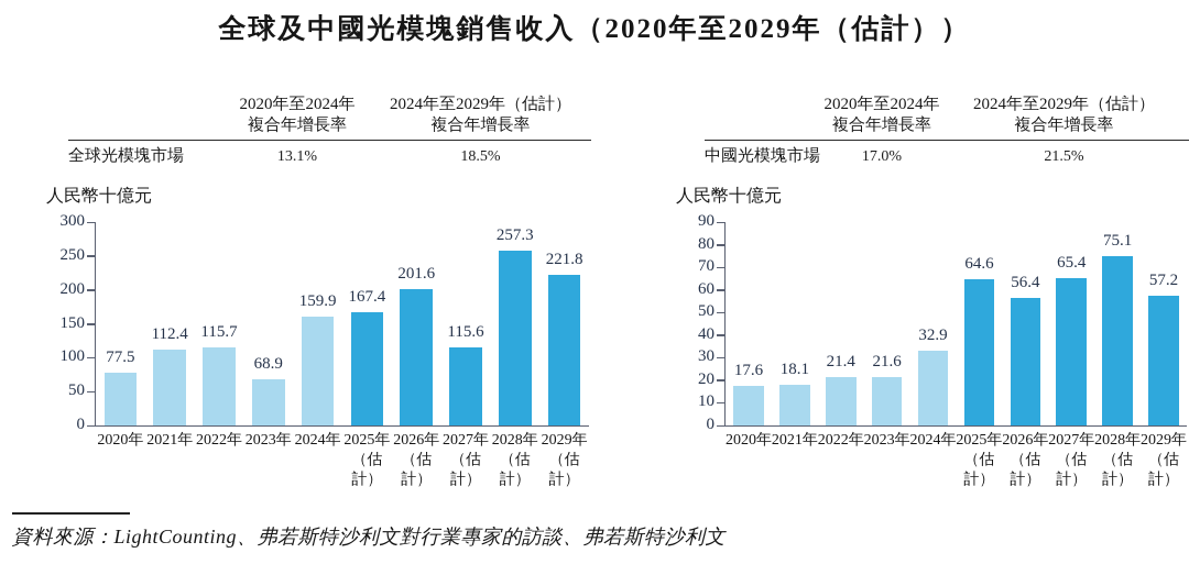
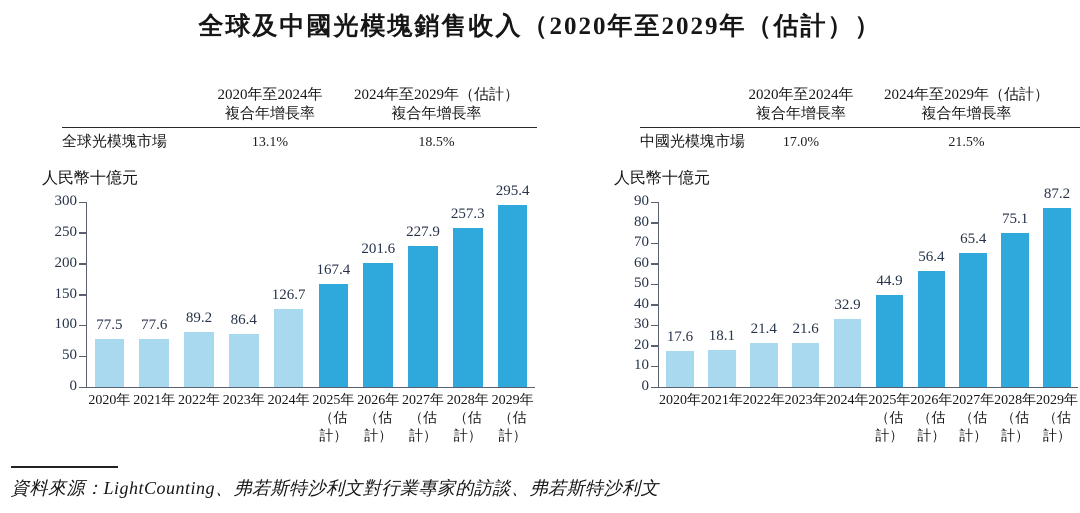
全球光模塊市場/2021年: 112.4 -> 77.6
全球光模塊市場/2022年: 115.7 -> 89.2
全球光模塊市場/2023年: 68.9 -> 86.4
全球光模塊市場/2024年: 159.9 -> 126.7
全球光模塊市場/2027年 （估計）: 115.6 -> 227.9
全球光模塊市場/2029年 （估計）: 221.8 -> 295.4
中國光模塊市場/2025年 （估計）: 64.6 -> 44.9
中國光模塊市場/2029年 （估計）: 57.2 -> 87.2
